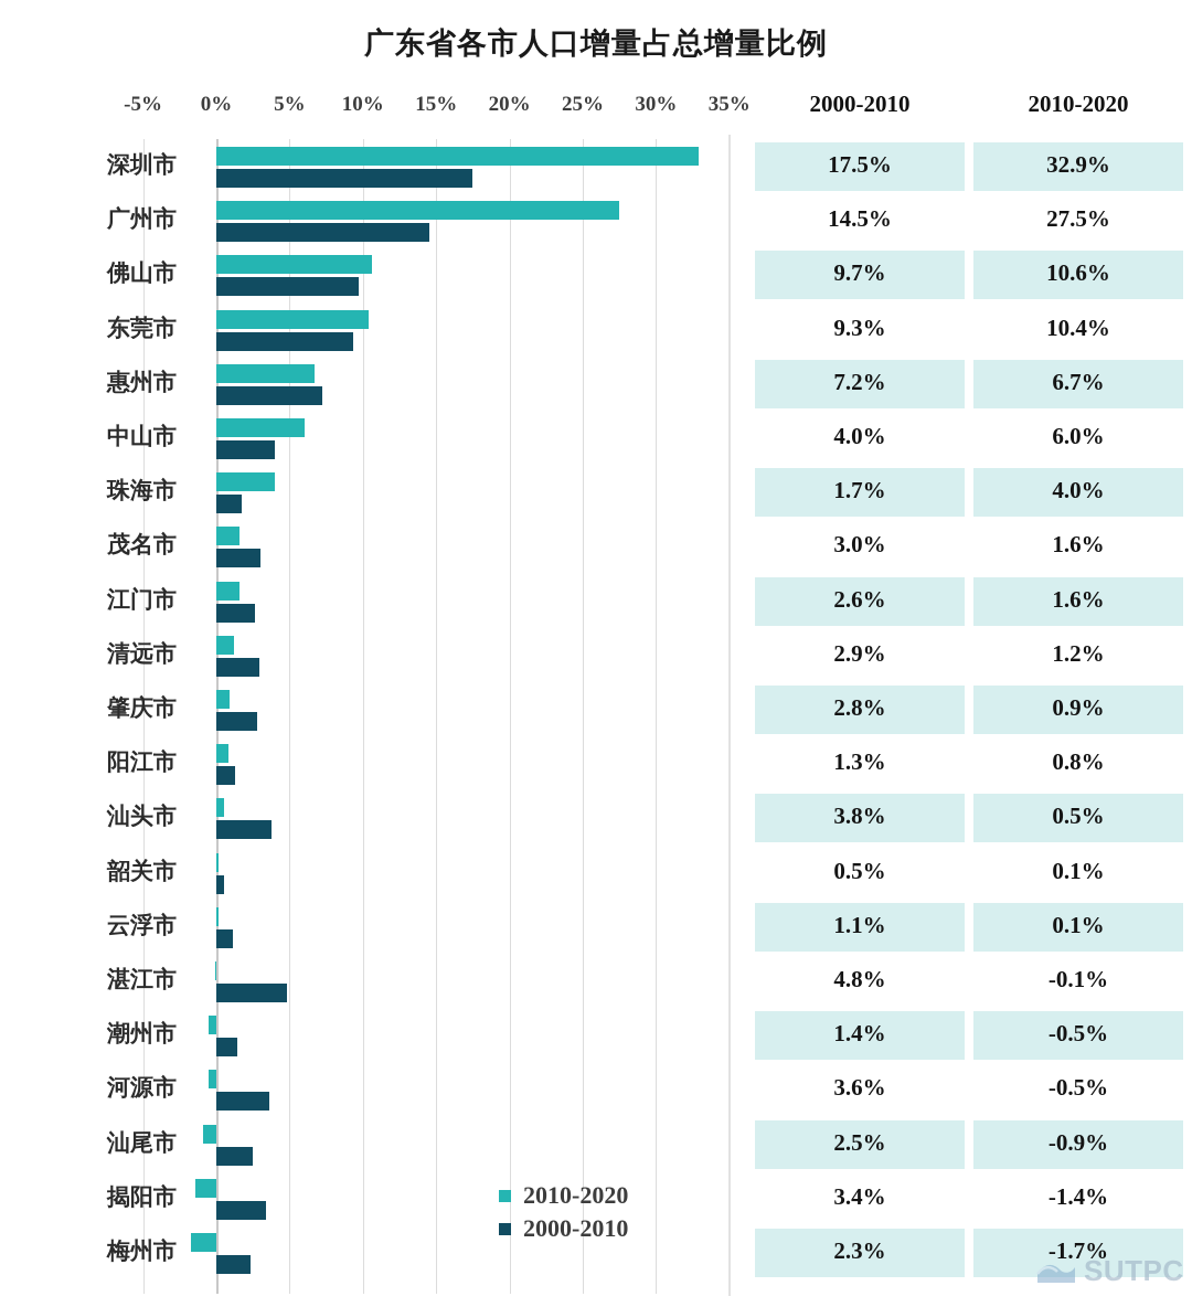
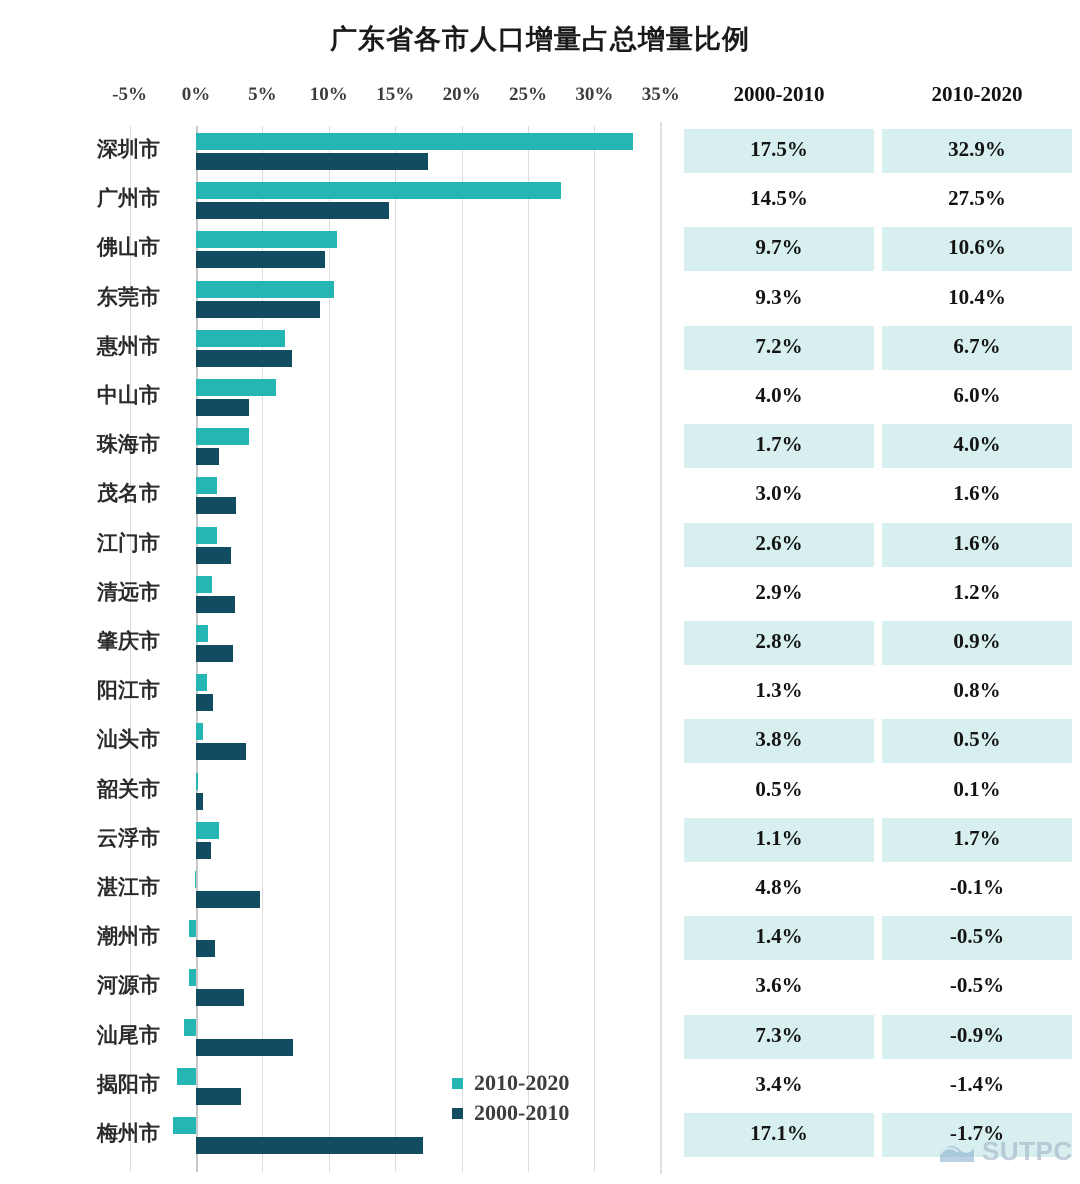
2010-2020/云浮市: 0.1% -> 1.7%
2000-2010/汕尾市: 2.5% -> 7.3%
2000-2010/梅州市: 2.3% -> 17.1%
